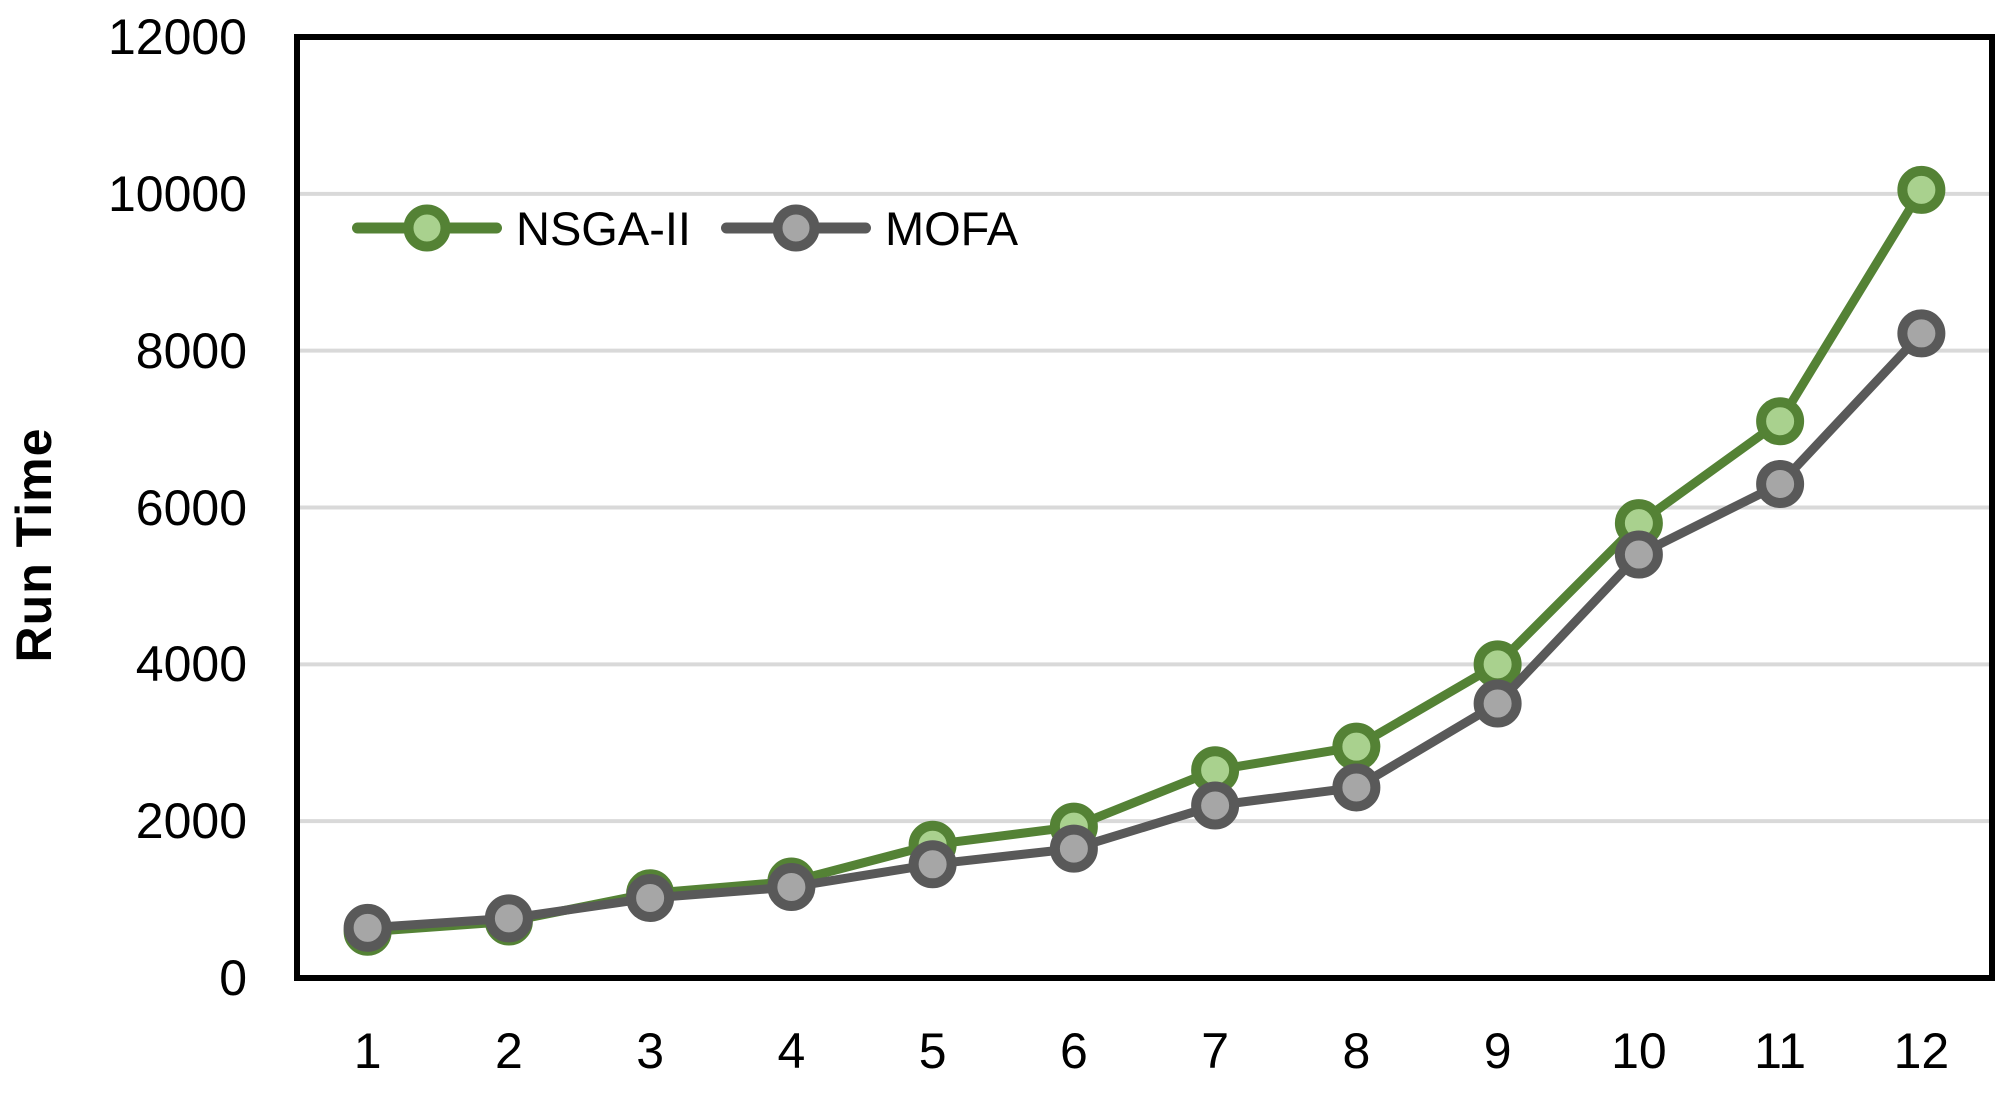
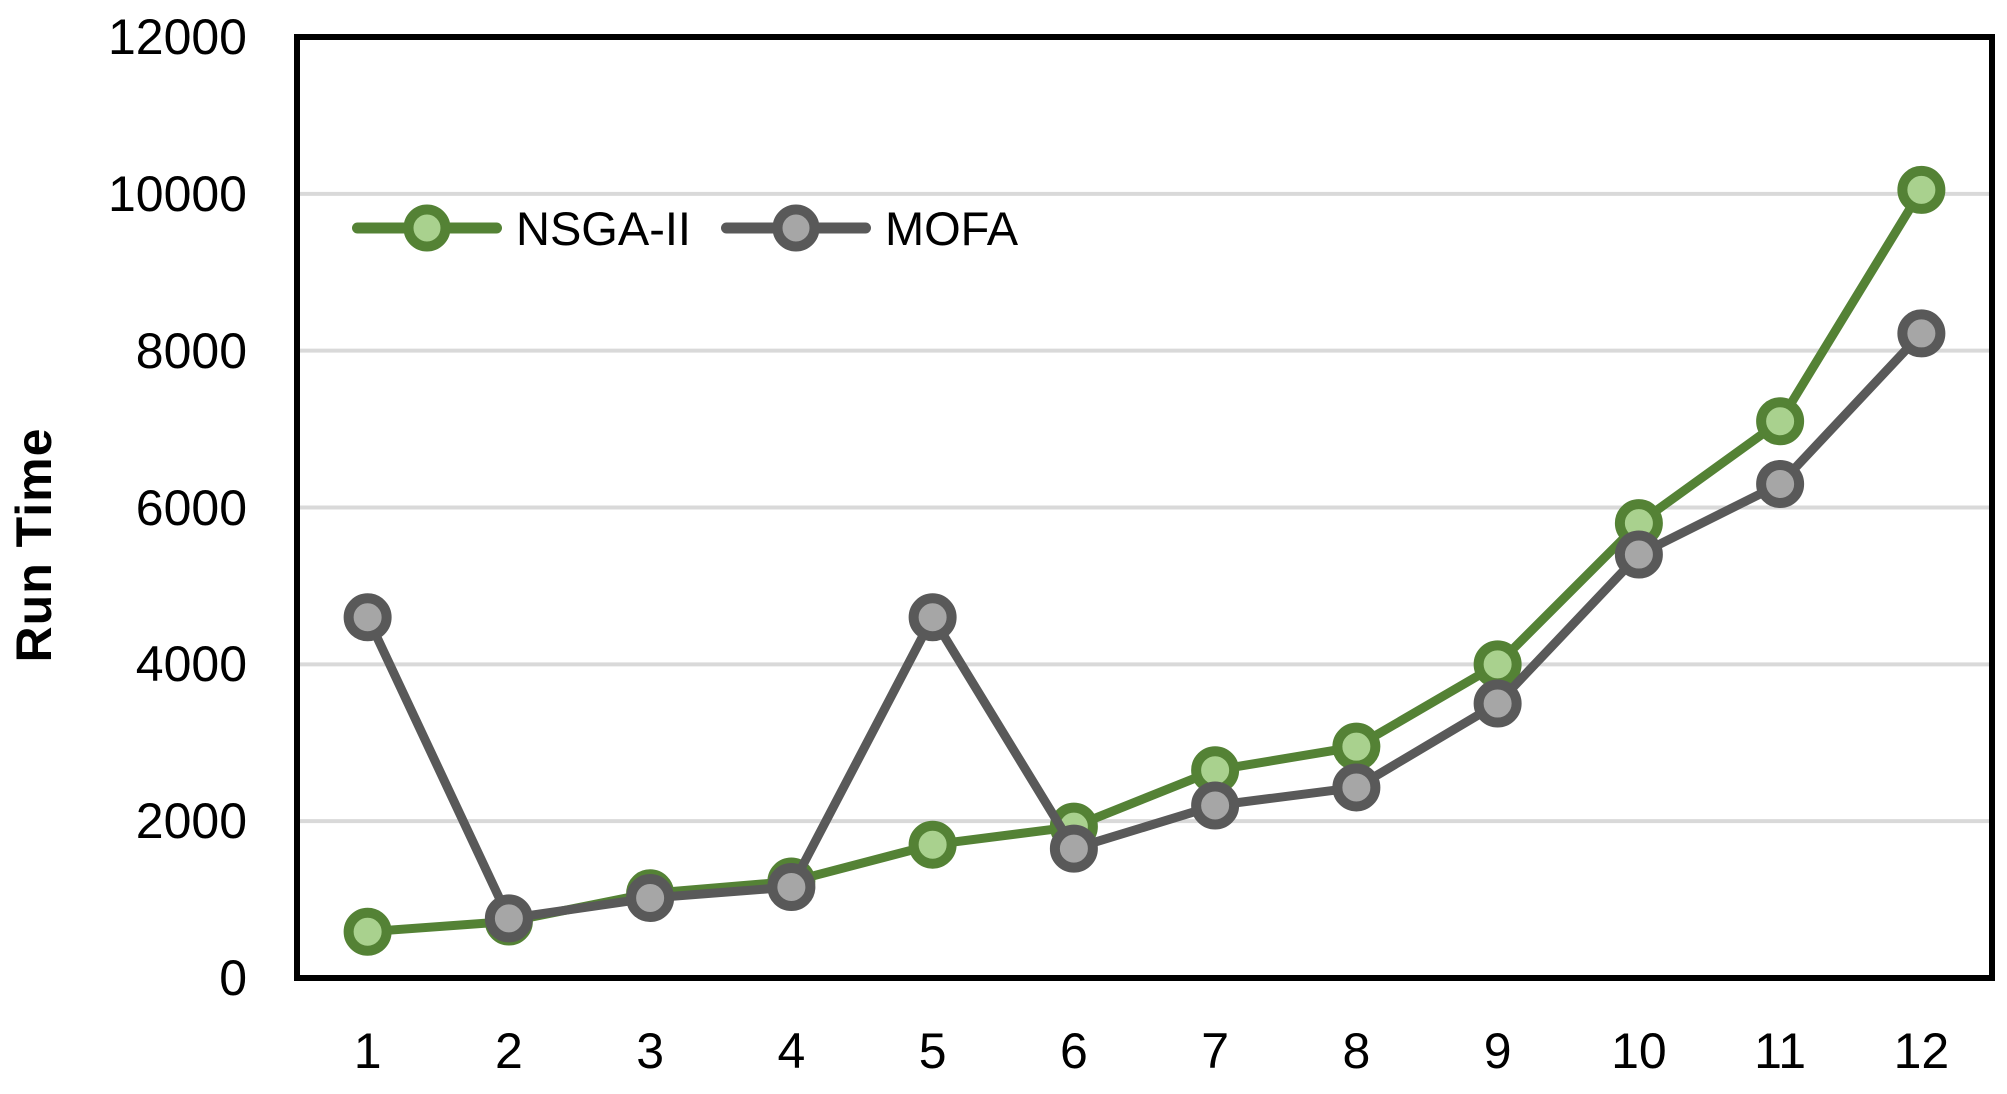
MOFA/1: 600 -> 4600
MOFA/5: 1400 -> 4600
